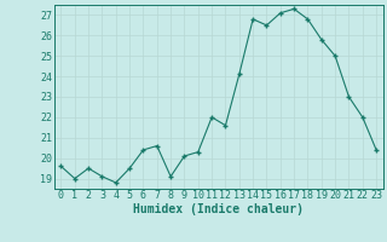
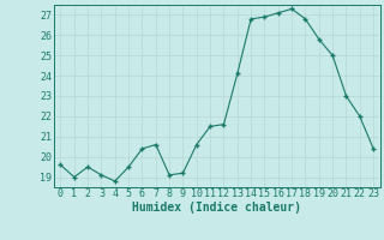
9: 20.1 -> 19.2
10: 20.3 -> 20.6
11: 22.0 -> 21.5
15: 26.5 -> 26.9
